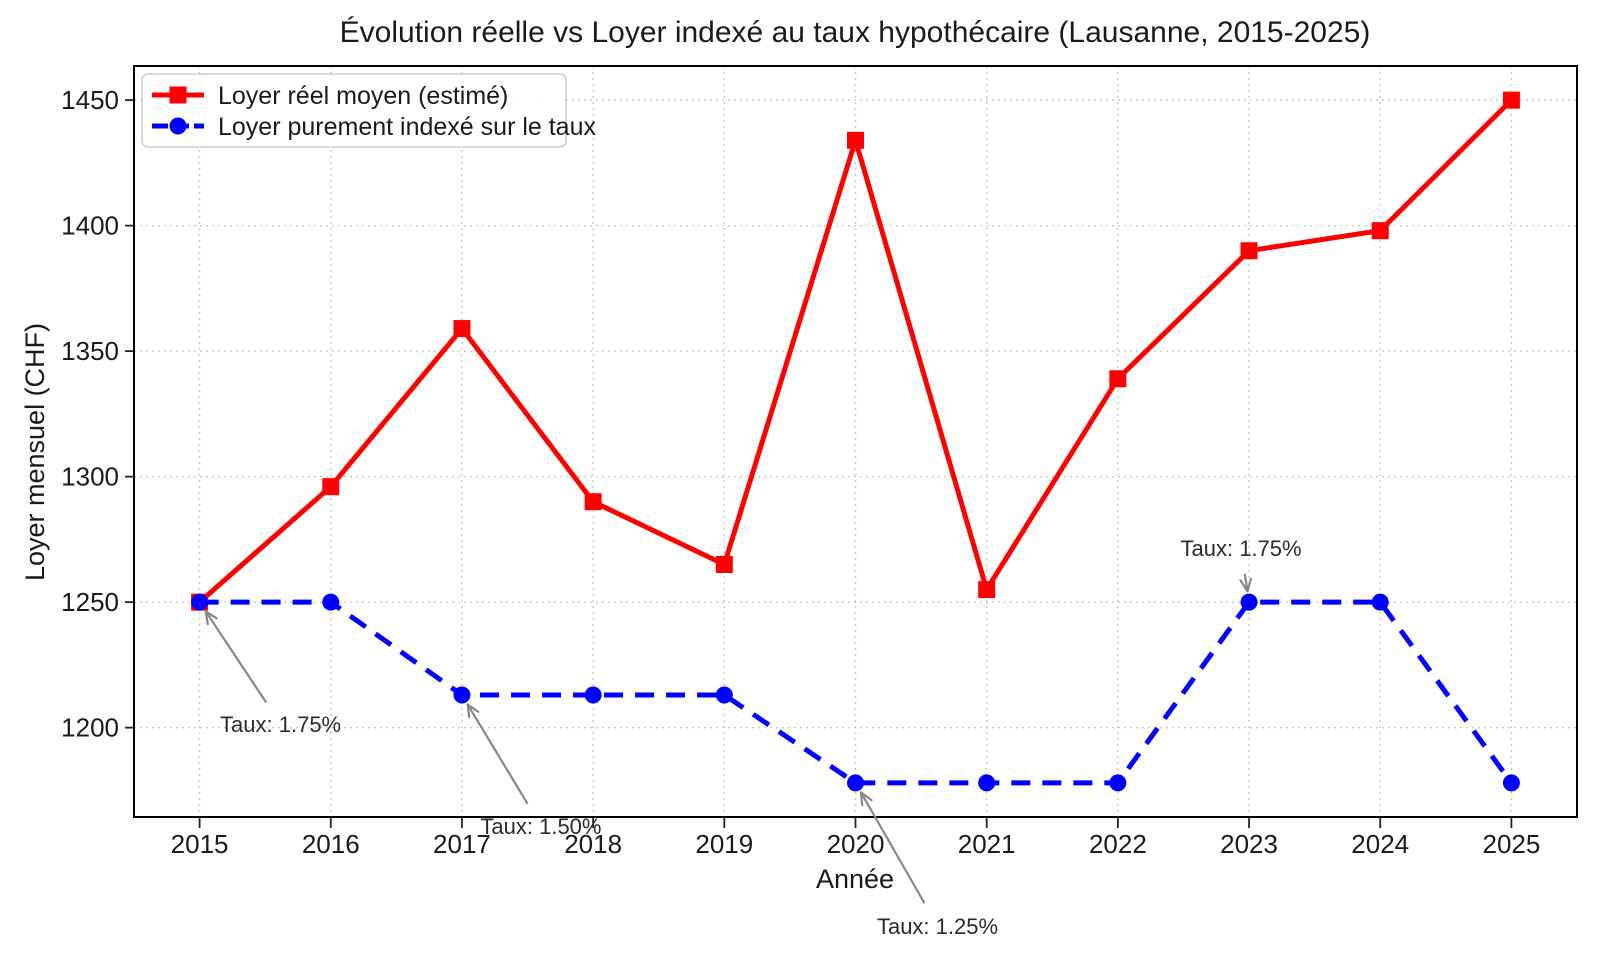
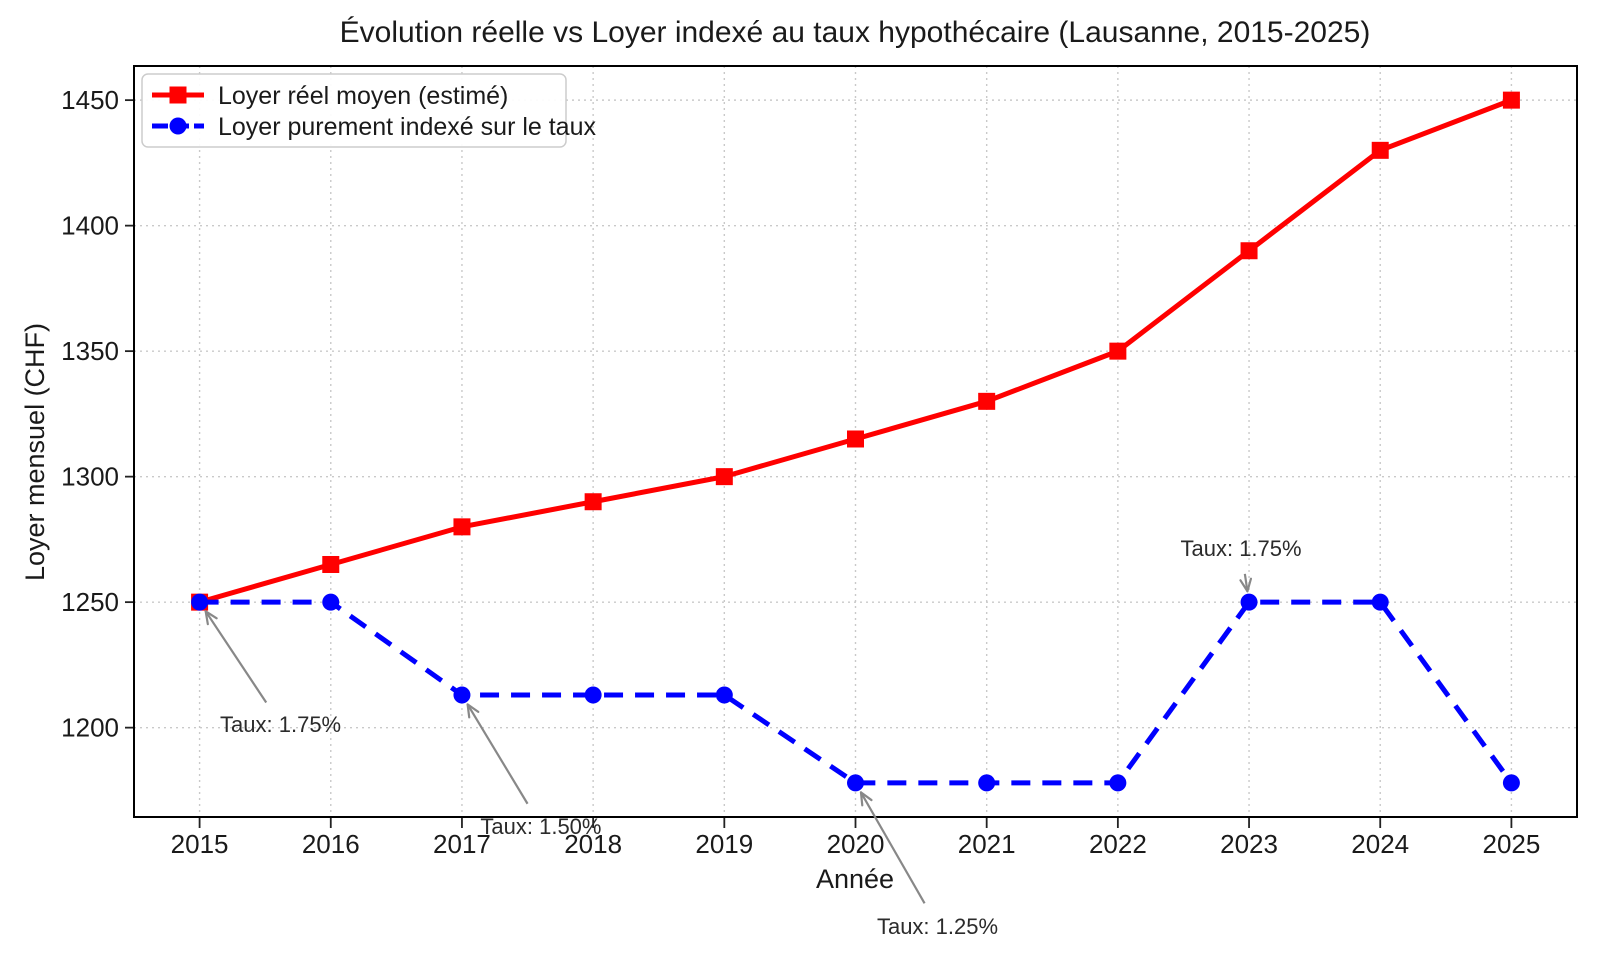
Loyer réel moyen (estimé)/2016: 1296 -> 1265
Loyer réel moyen (estimé)/2017: 1359 -> 1280
Loyer réel moyen (estimé)/2019: 1265 -> 1300
Loyer réel moyen (estimé)/2020: 1434 -> 1315
Loyer réel moyen (estimé)/2021: 1255 -> 1330
Loyer réel moyen (estimé)/2022: 1339 -> 1350
Loyer réel moyen (estimé)/2024: 1398 -> 1430
